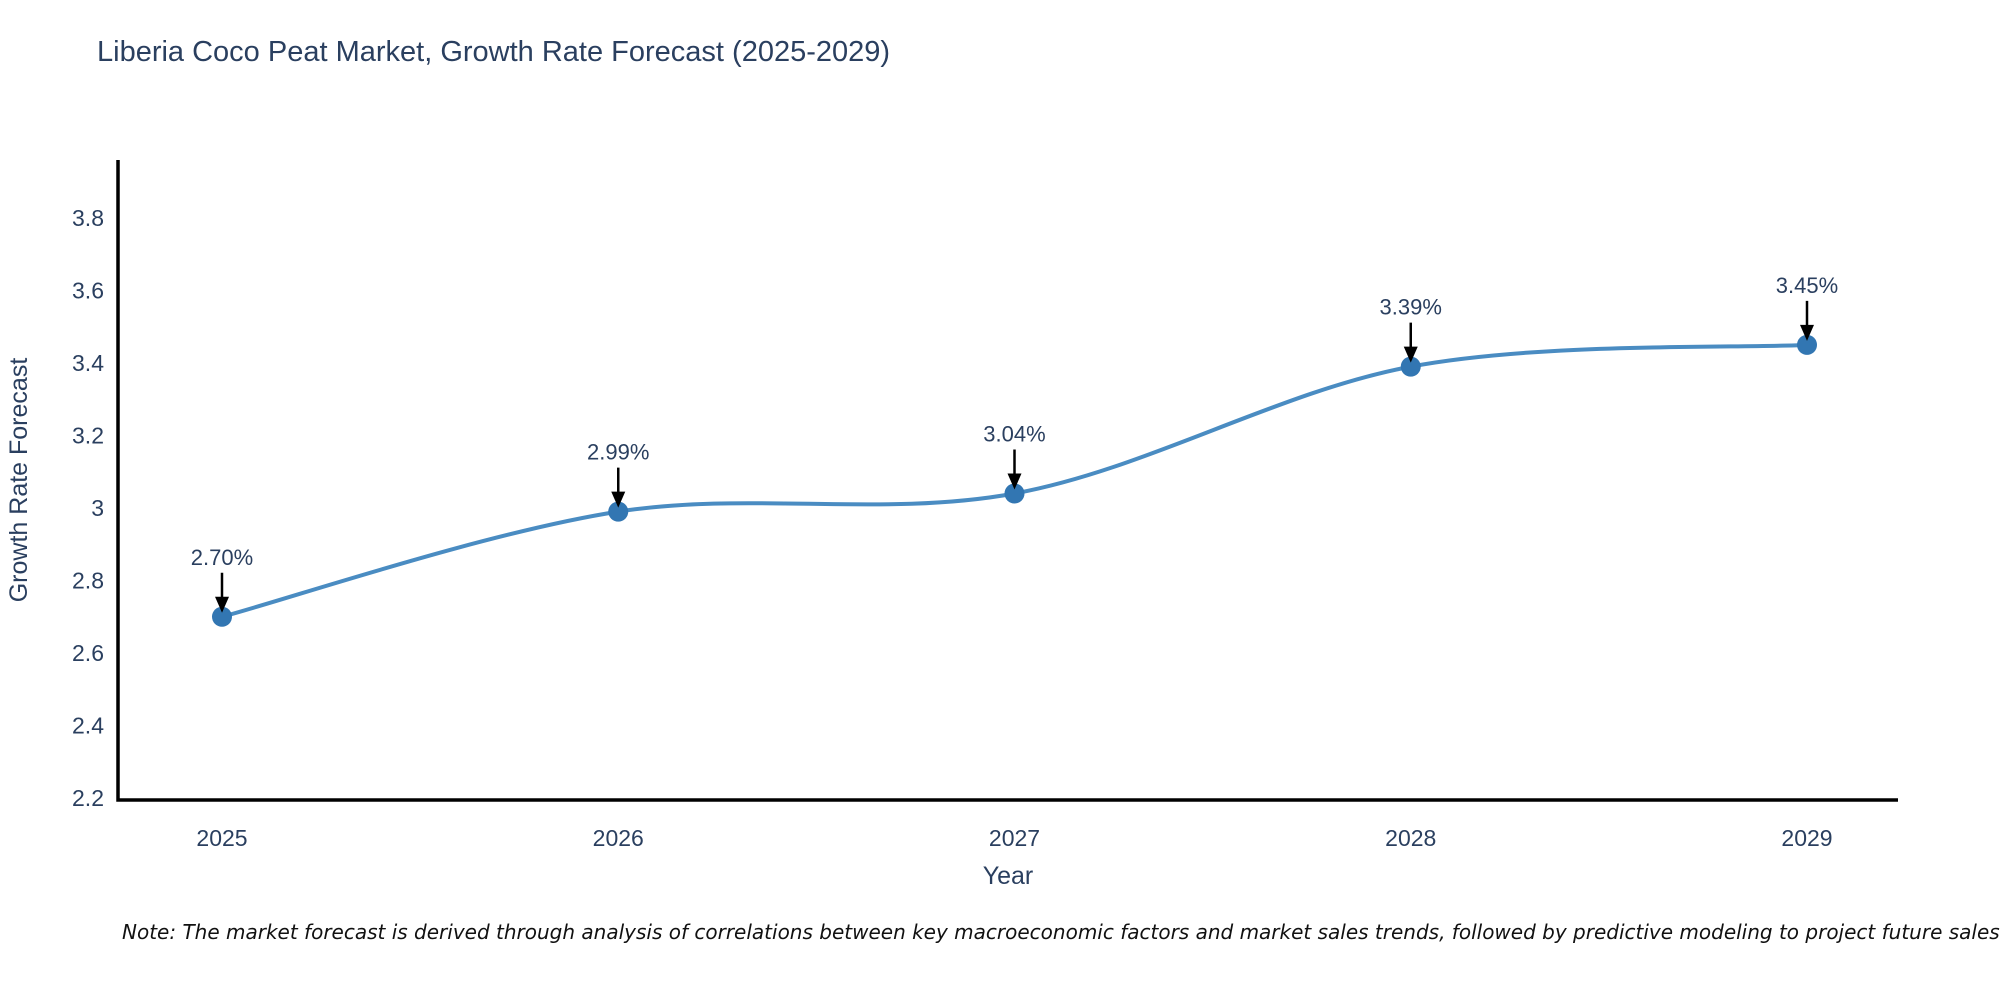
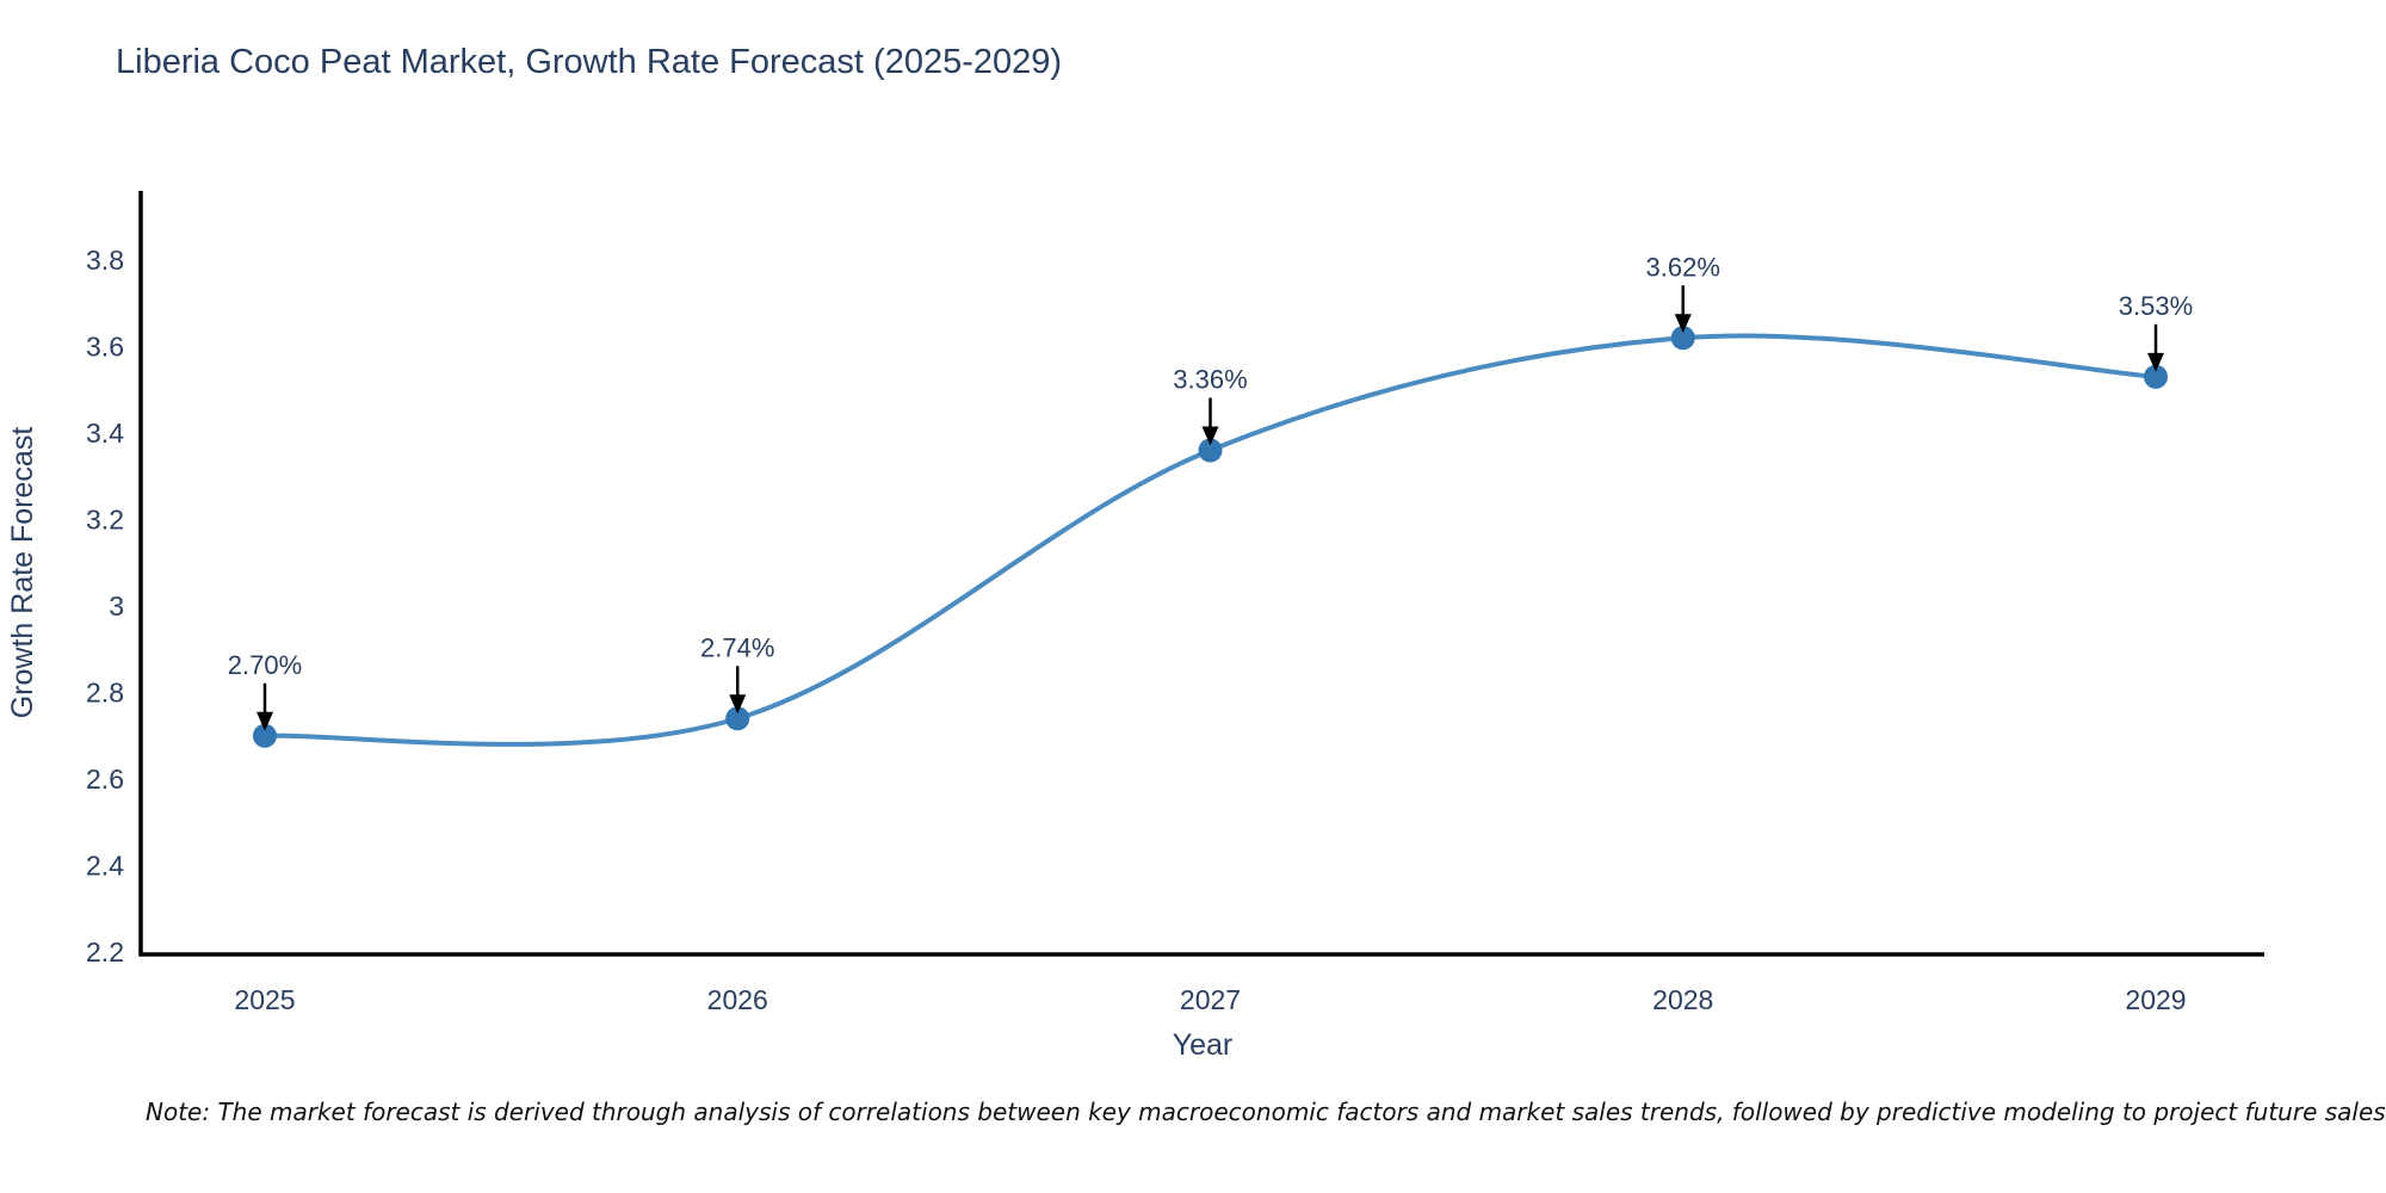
2026: 2.99% -> 2.74%
2027: 3.04% -> 3.36%
2028: 3.39% -> 3.62%
2029: 3.45% -> 3.53%
